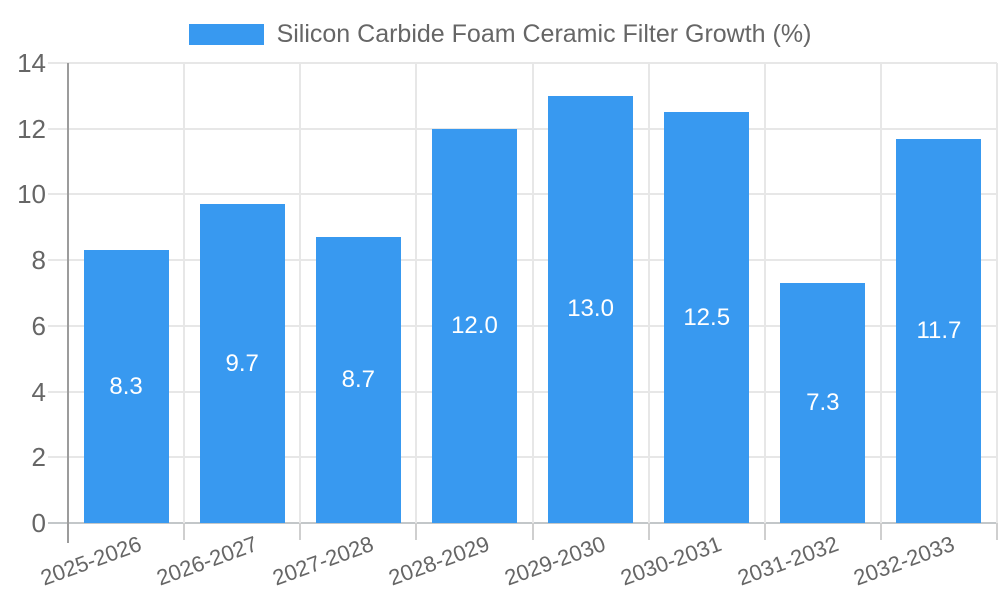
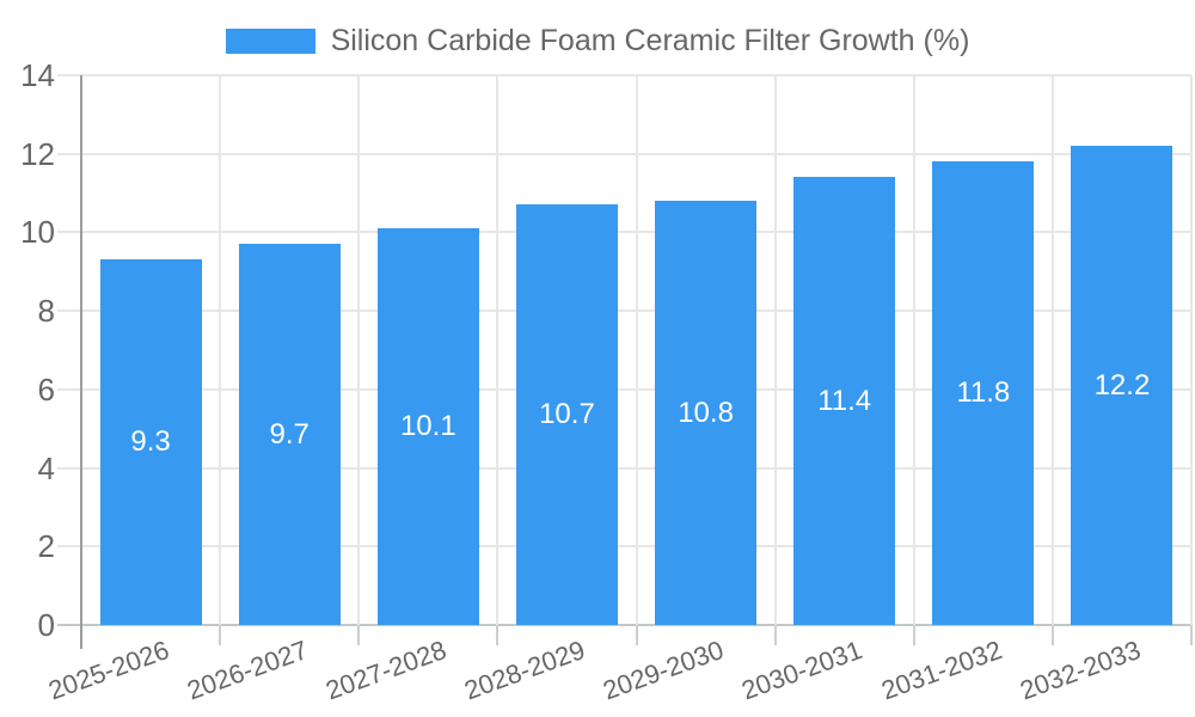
2025-2026: 8.3 -> 9.3
2027-2028: 8.7 -> 10.1
2028-2029: 12.0 -> 10.7
2029-2030: 13.0 -> 10.8
2030-2031: 12.5 -> 11.4
2031-2032: 7.3 -> 11.8
2032-2033: 11.7 -> 12.2
